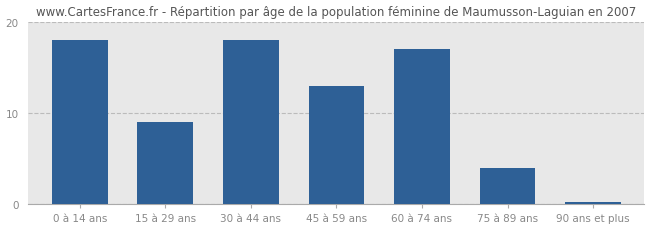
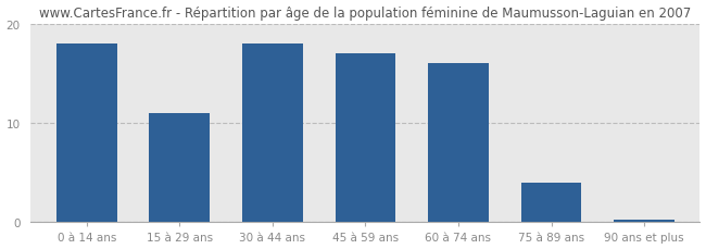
15 à 29 ans: 9.0 -> 11.0
45 à 59 ans: 13.0 -> 17.0
60 à 74 ans: 17.0 -> 16.0
